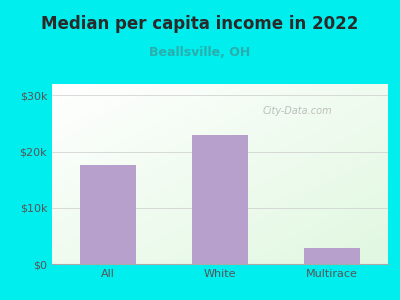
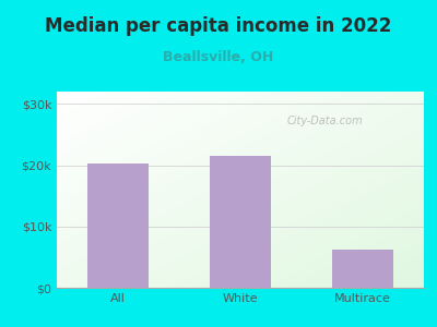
All: $17.6k -> $20.2k
White: $23.0k -> $21.5k
Multirace: $2.8k -> $6.2k
